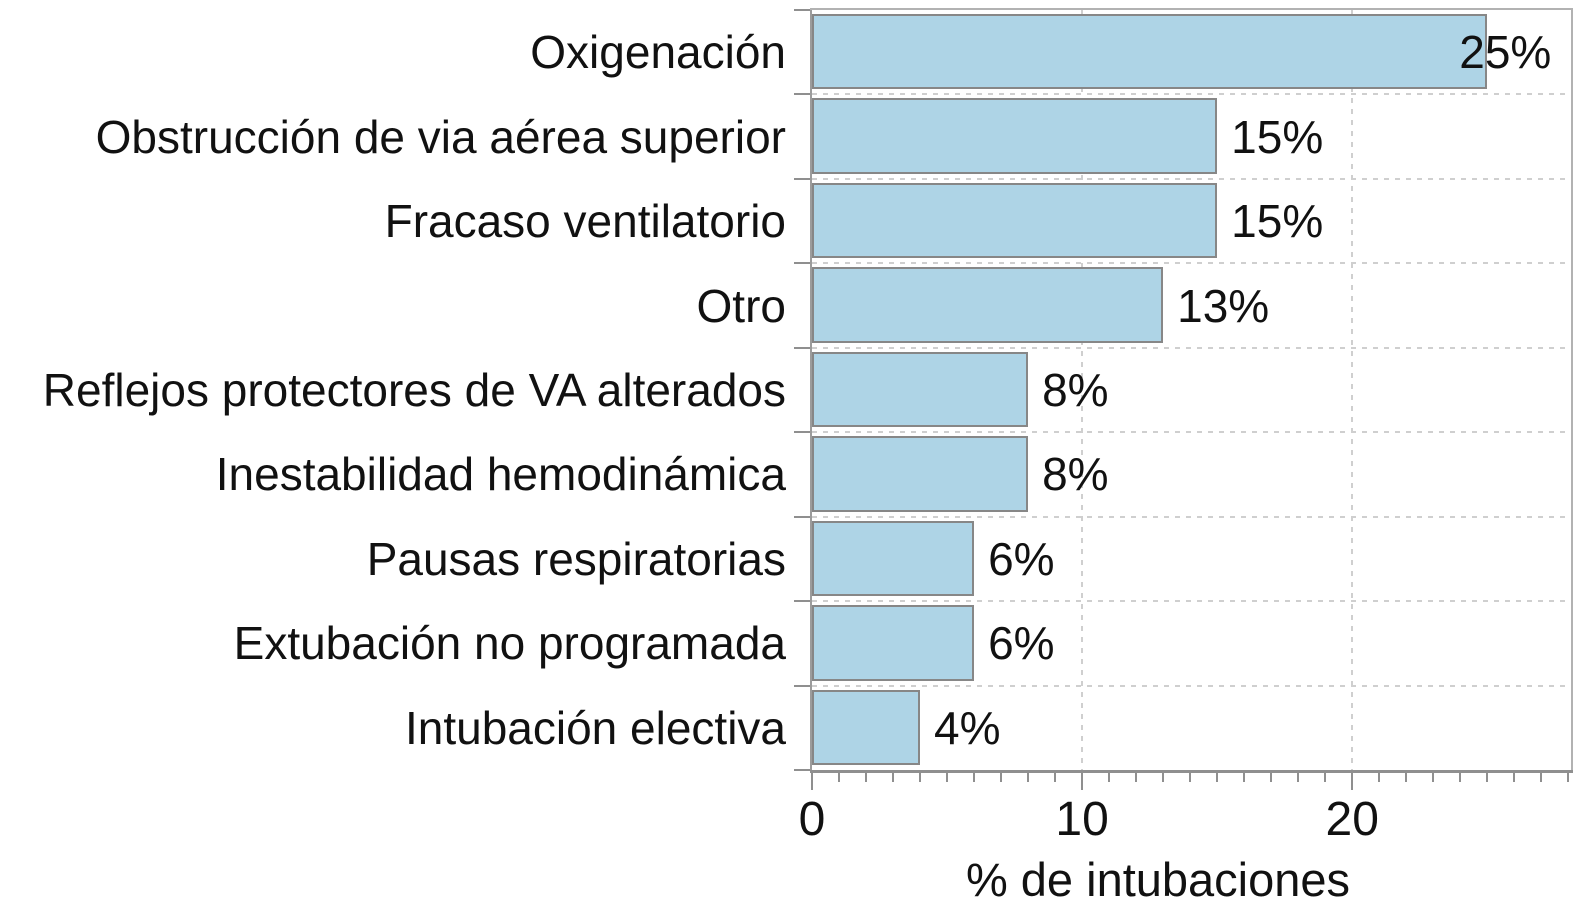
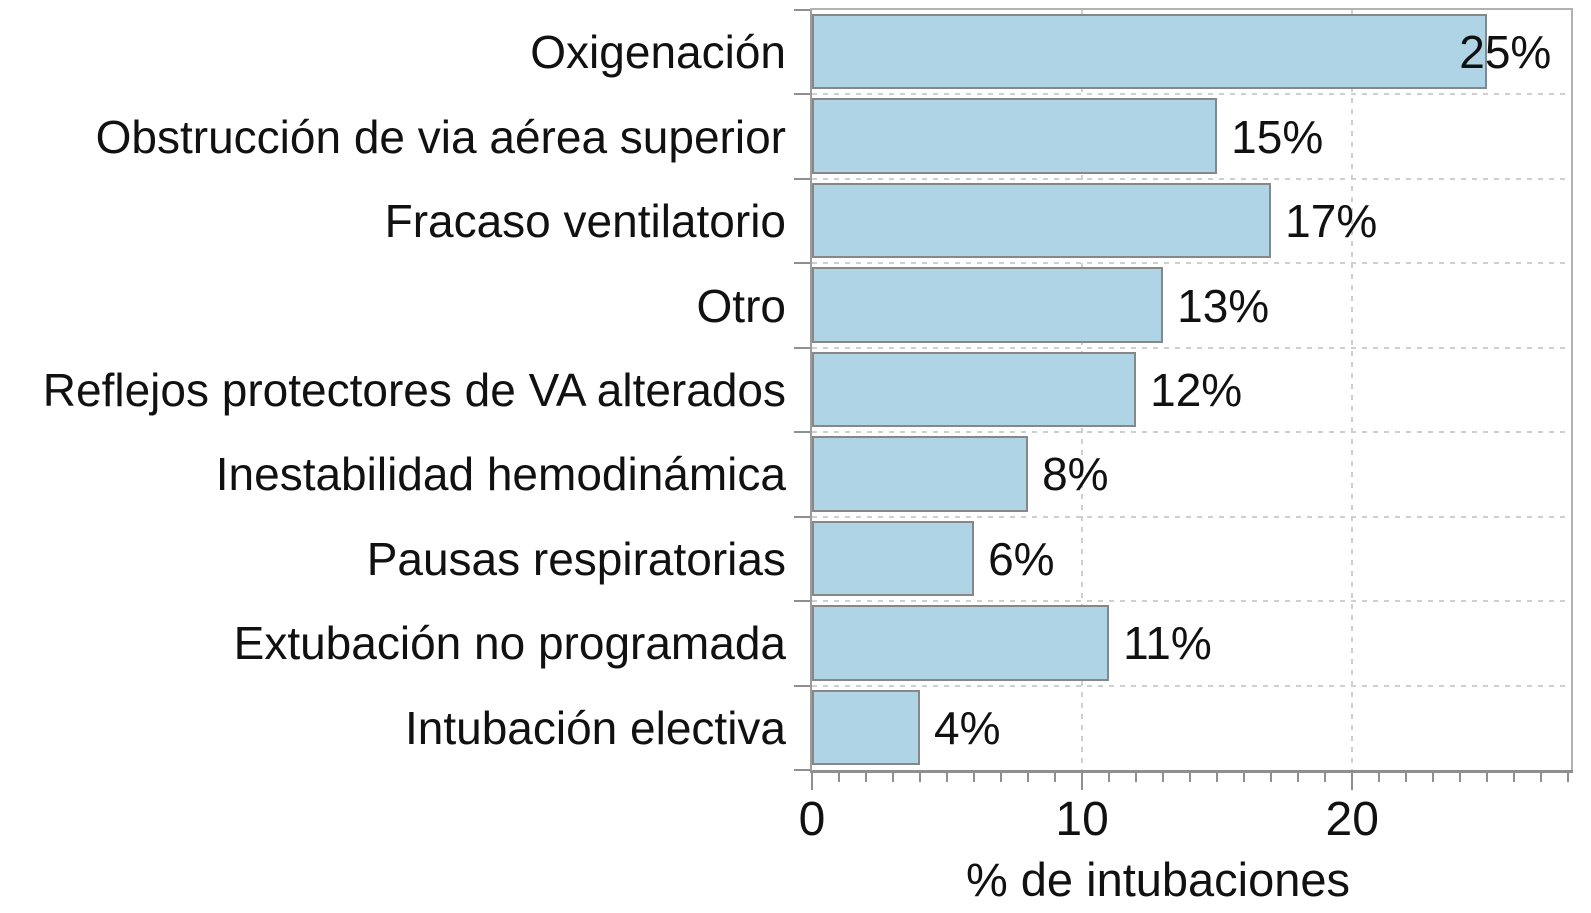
Fracaso ventilatorio: 15% -> 17%
Reflejos protectores de VA alterados: 8% -> 12%
Extubación no programada: 6% -> 11%
